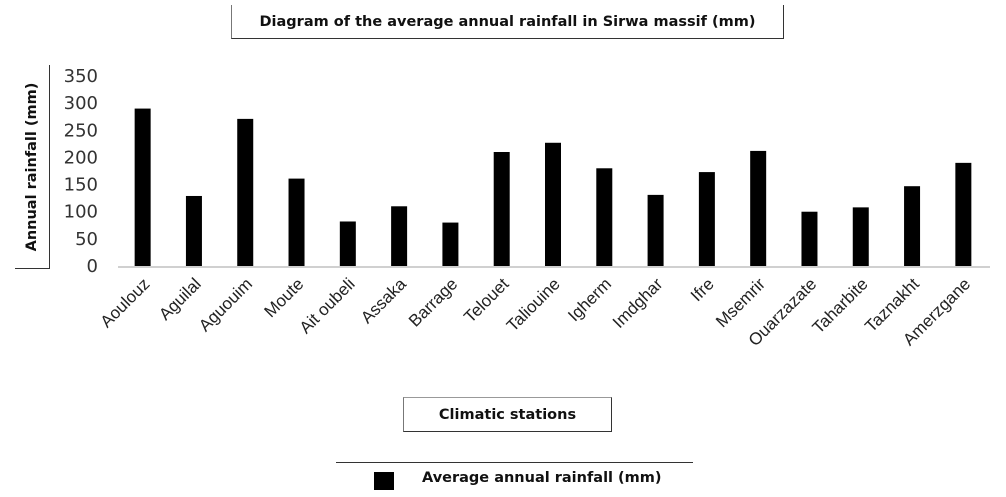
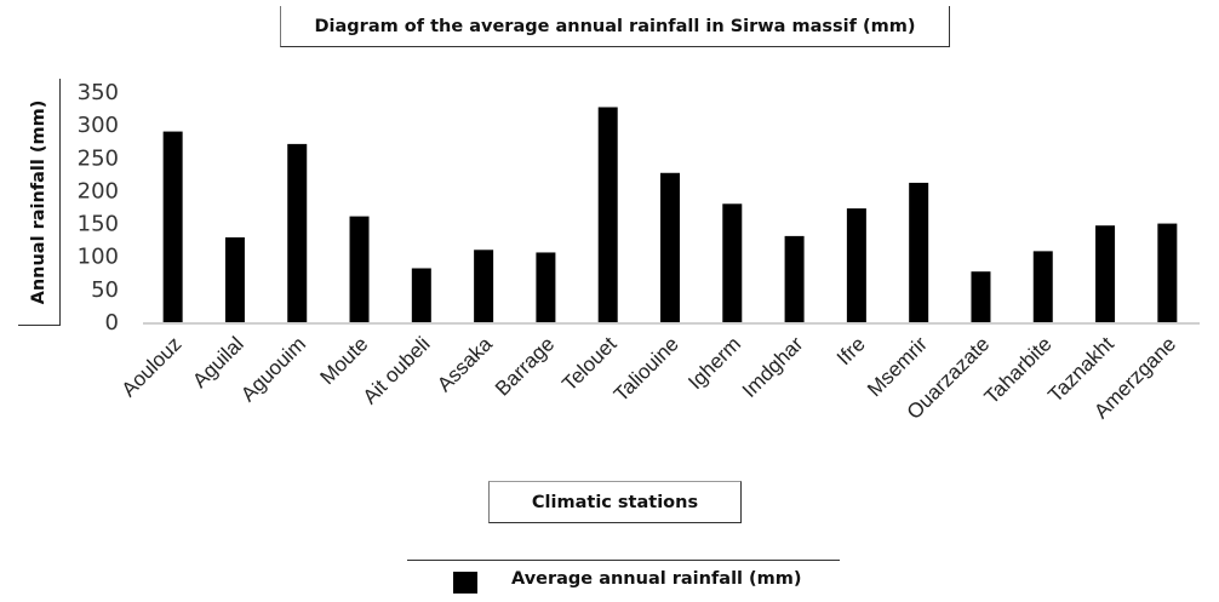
Barrage: 80 -> 110
Telouet: 210 -> 330
Ouarzazate: 100 -> 80
Amerzgane: 190 -> 150
